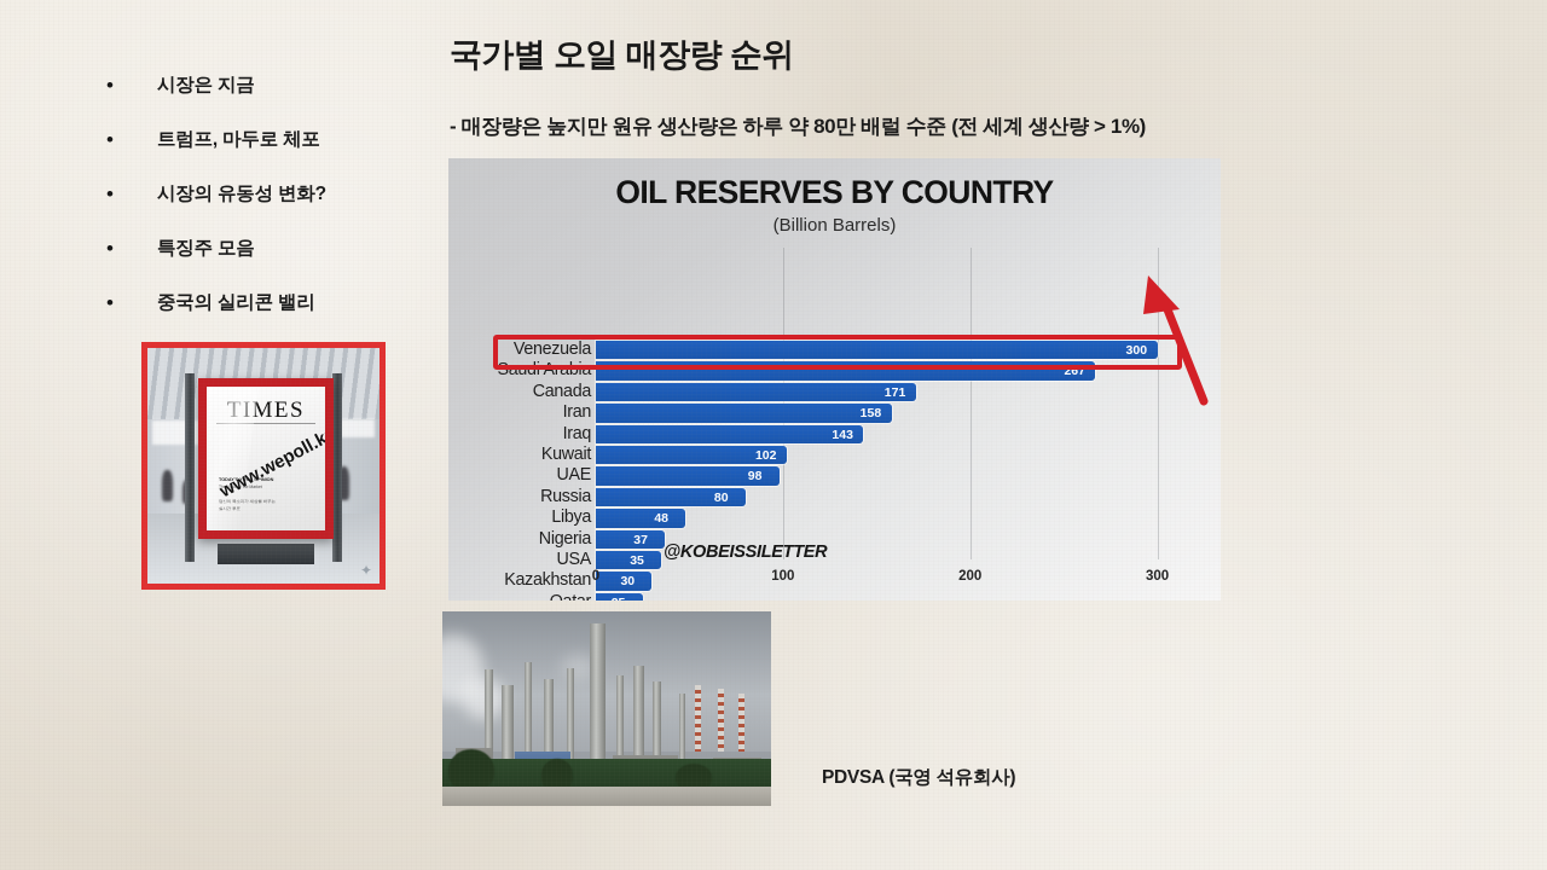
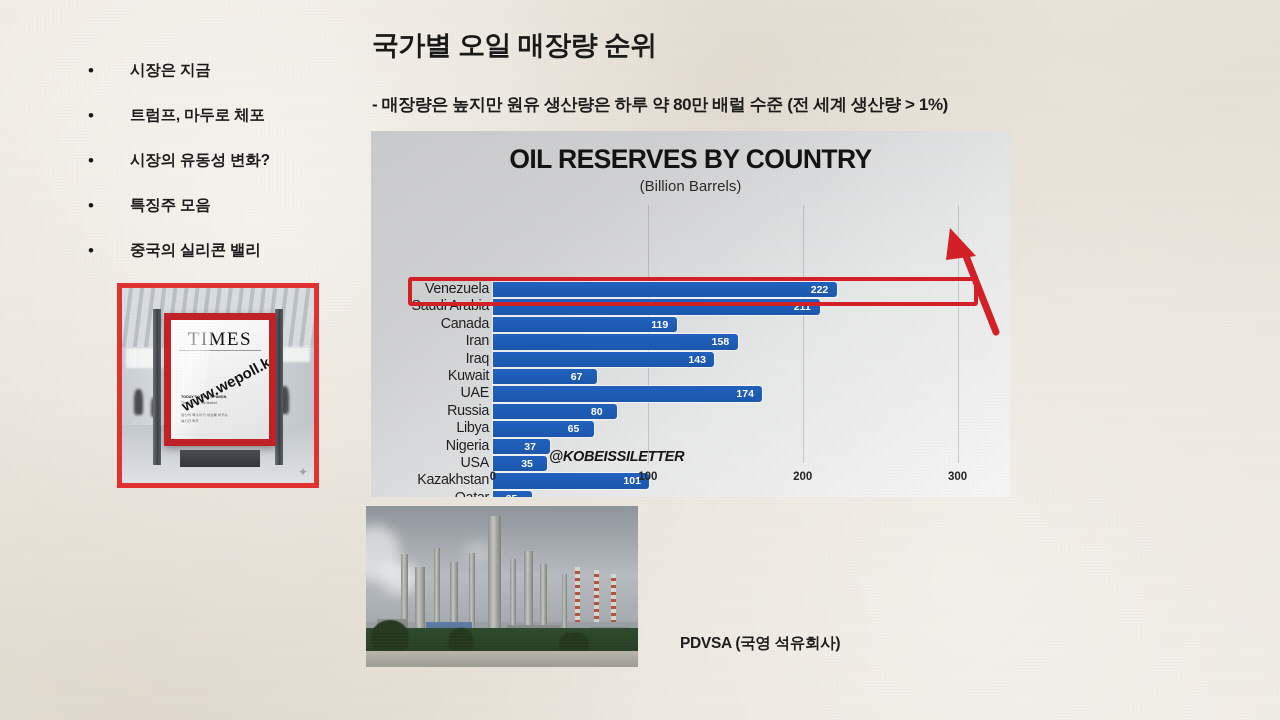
Venezuela: 300 -> 222
Saudi Arabia: 267 -> 211
Canada: 171 -> 119
Kuwait: 102 -> 67
UAE: 98 -> 174
Libya: 48 -> 65
Kazakhstan: 30 -> 101
China: 25 -> 39
Brazil: 16 -> 131
